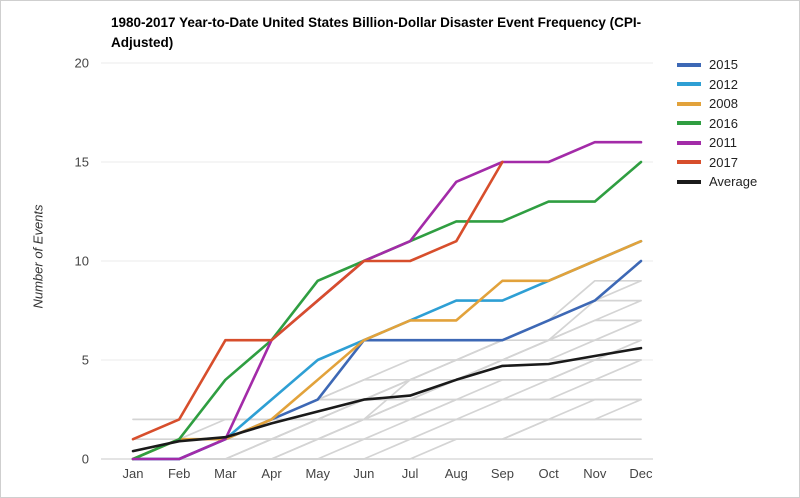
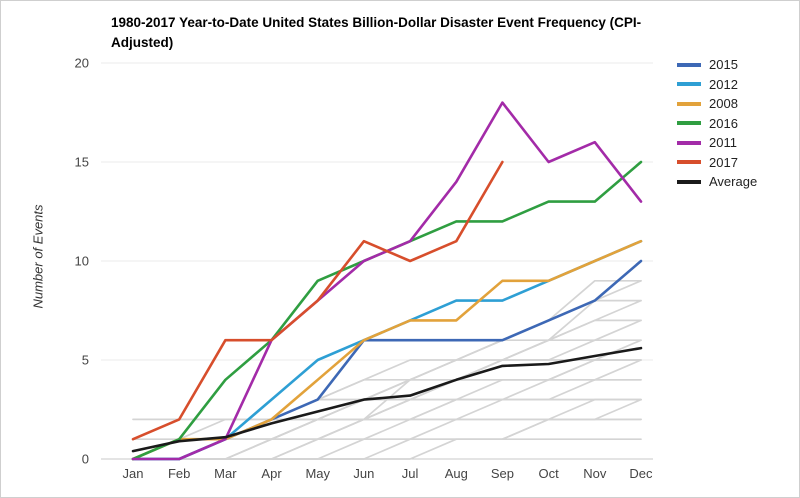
2017/Jun: 10 -> 11
2011/Sep: 15 -> 18
2011/Dec: 16 -> 13
